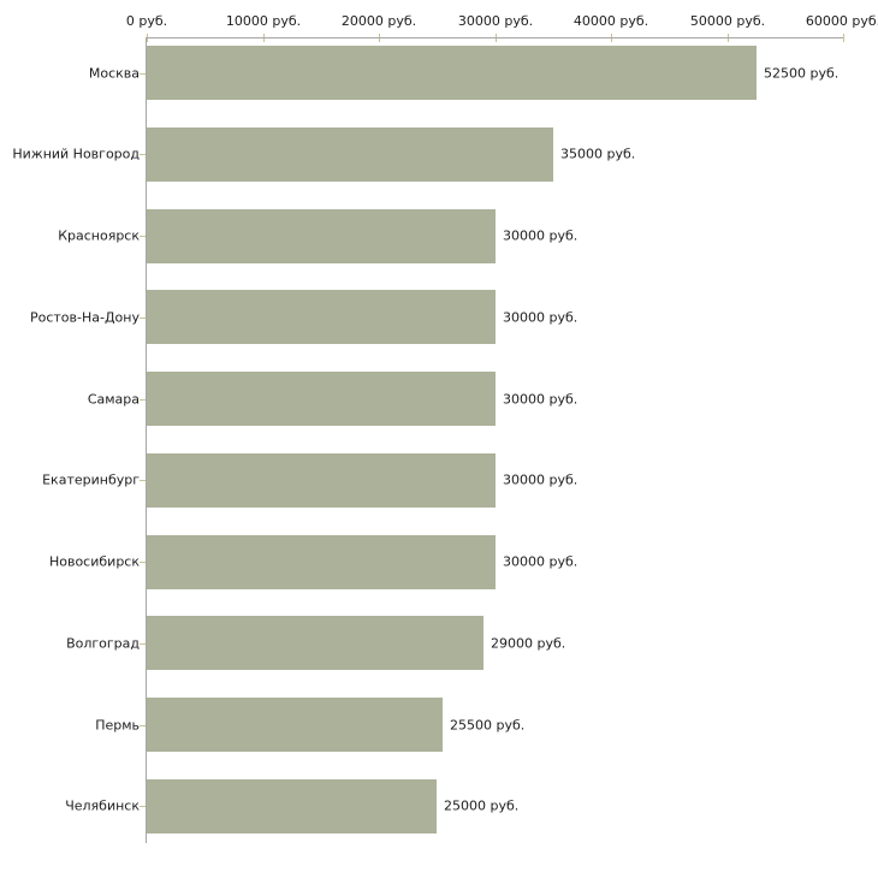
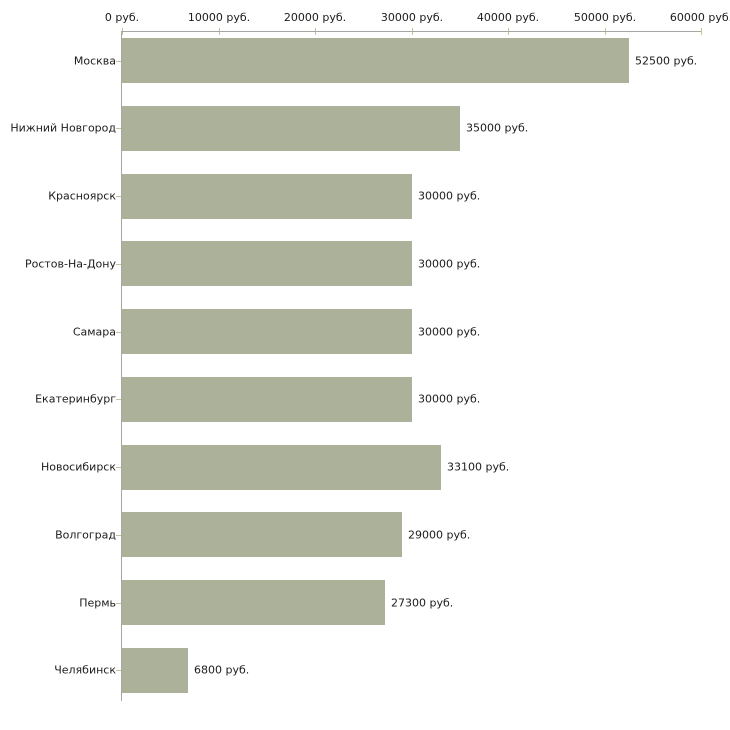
Новосибирск: 30000 -> 33100
Пермь: 25500 -> 27300
Челябинск: 25000 -> 6800
